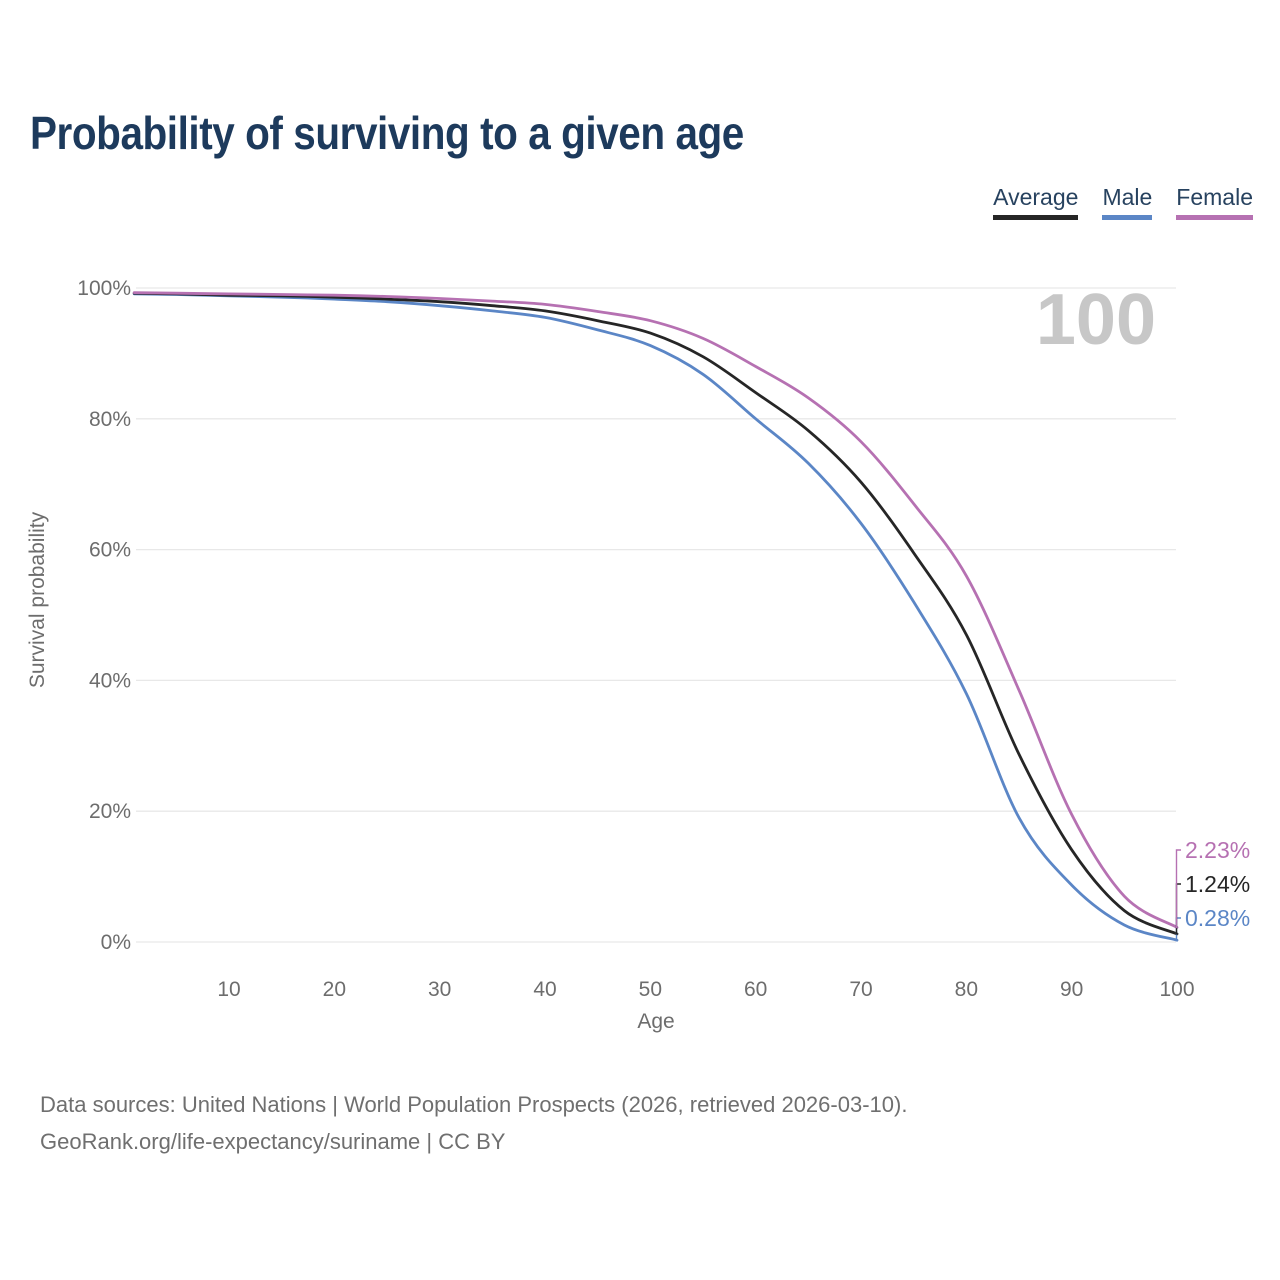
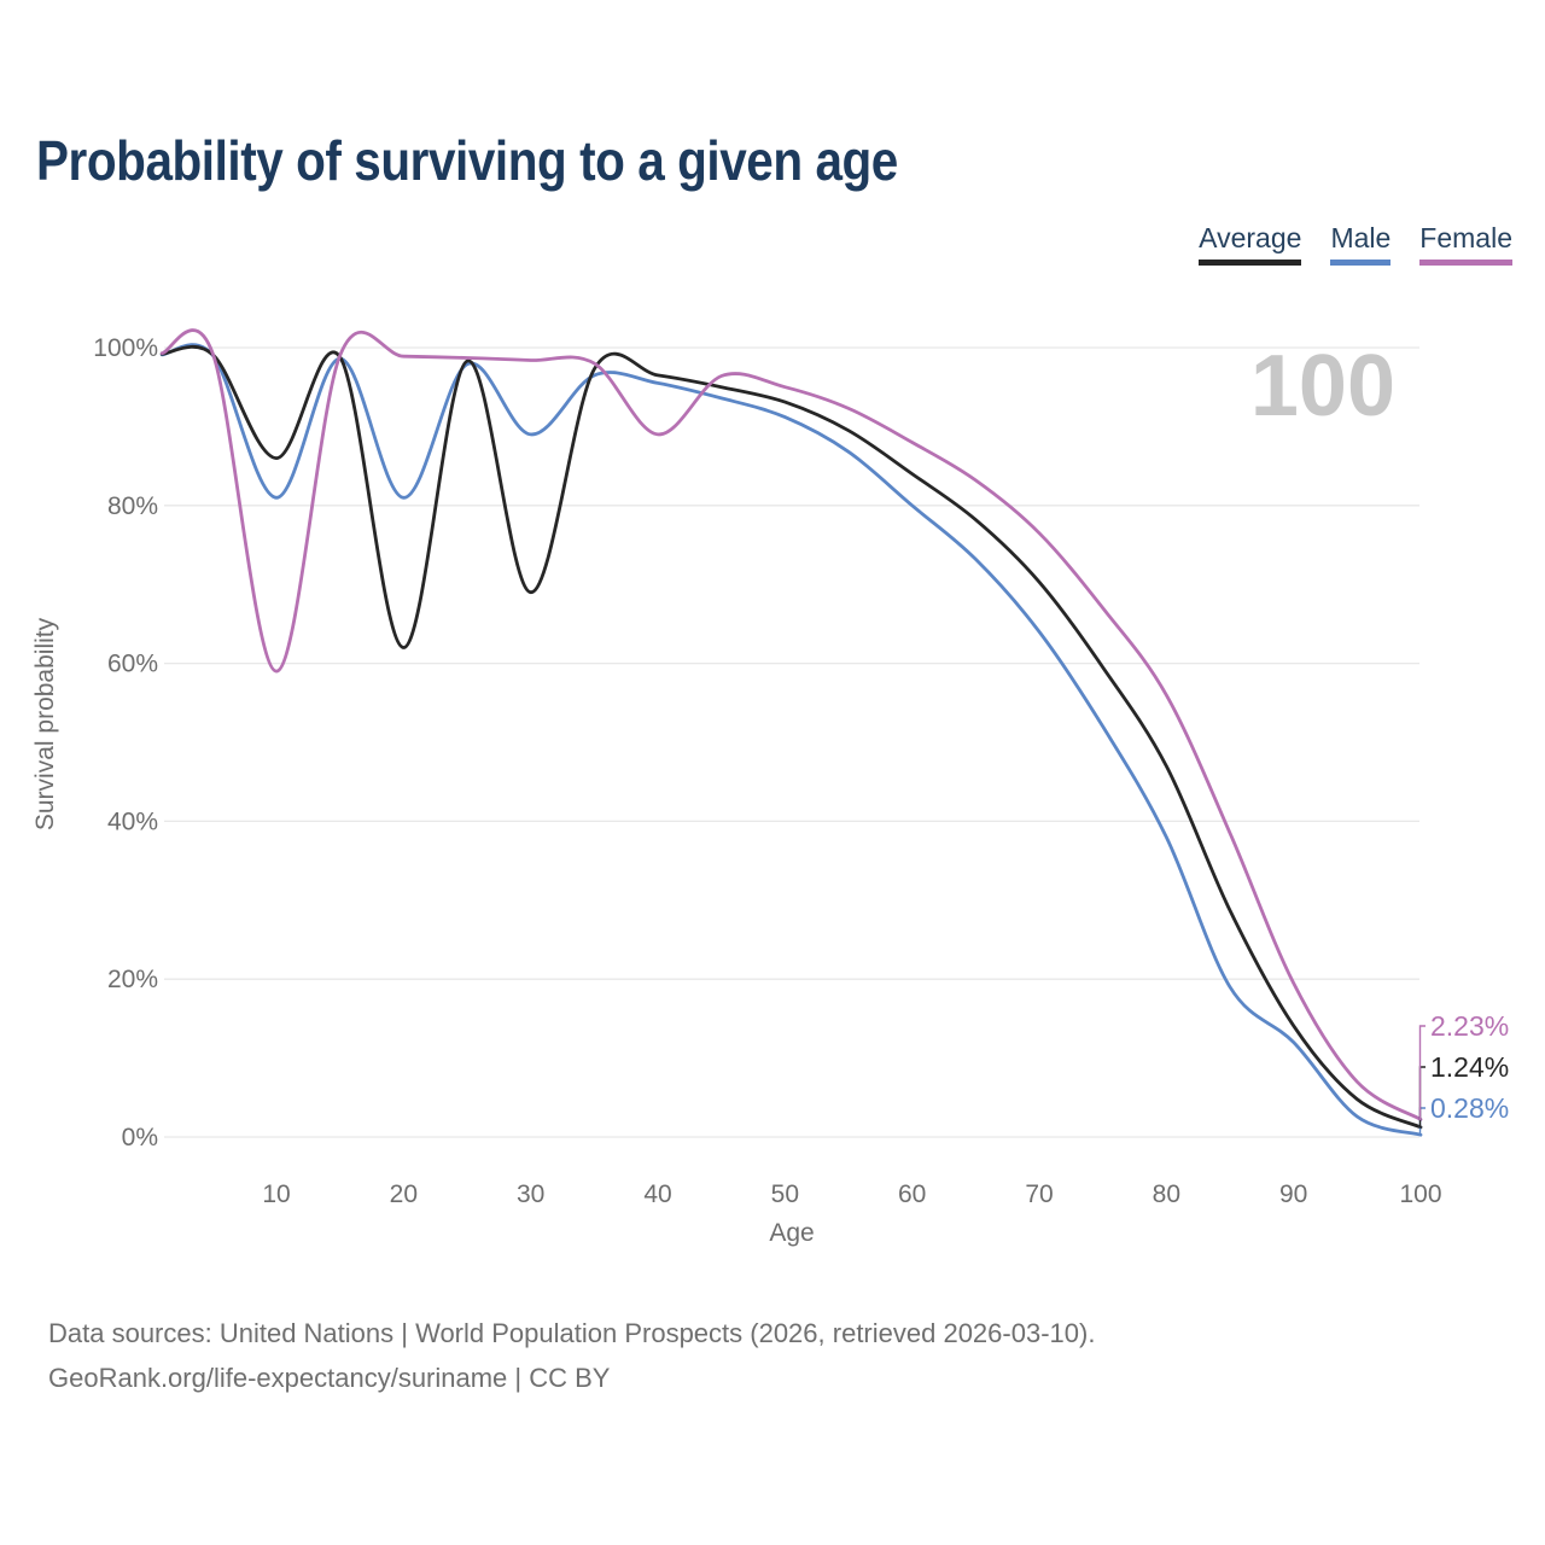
Average/10: 99% -> 86%
Male/10: 99% -> 81%
Female/10: 99% -> 59%
Average/20: 99% -> 62%
Male/20: 98% -> 81%
Average/30: 98% -> 69%
Male/30: 97% -> 89%
Female/40: 98% -> 89%
Male/90: 9% -> 12%
